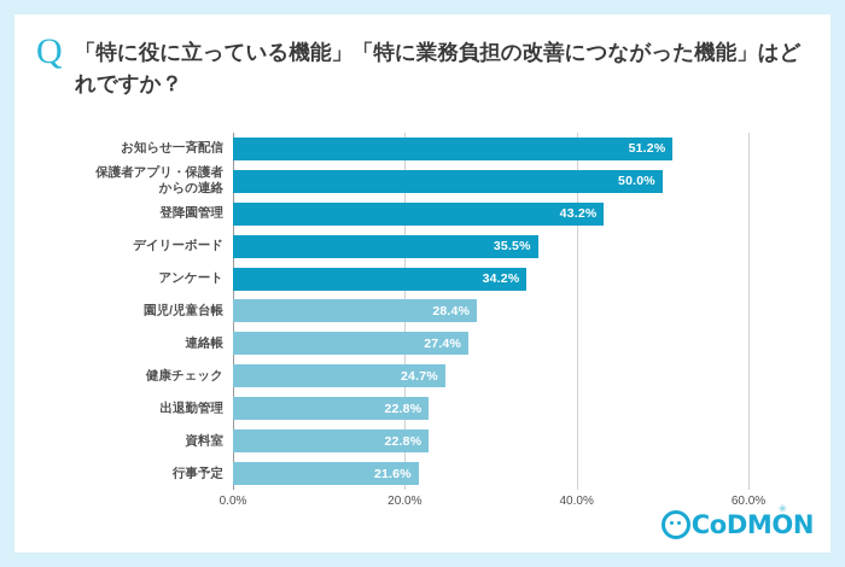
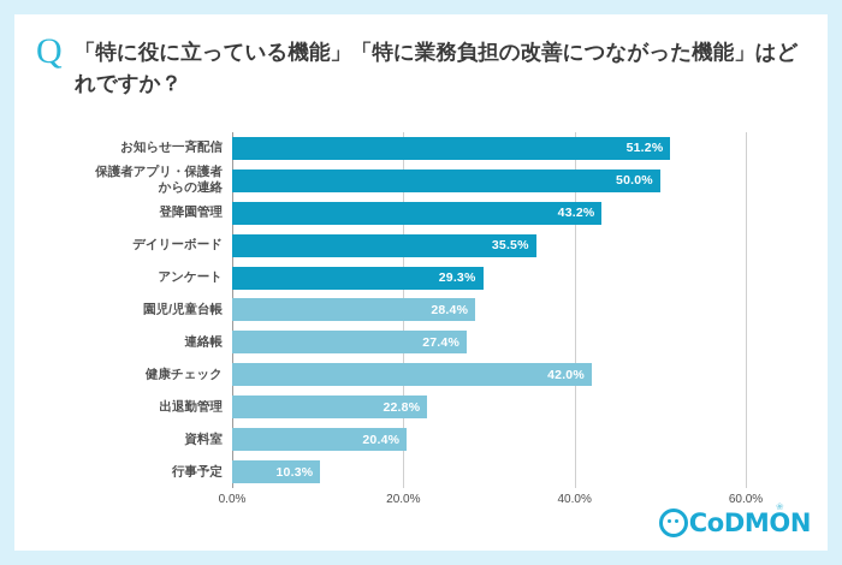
アンケート: 34.2% -> 29.3%
健康チェック: 24.7% -> 42.0%
資料室: 22.8% -> 20.4%
行事予定: 21.6% -> 10.3%
